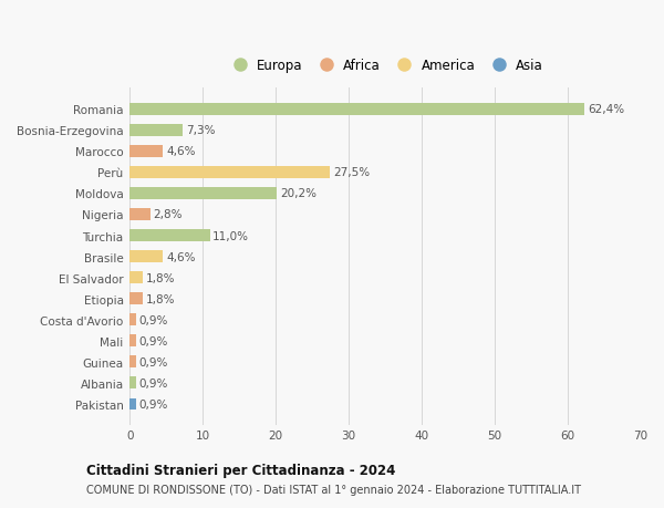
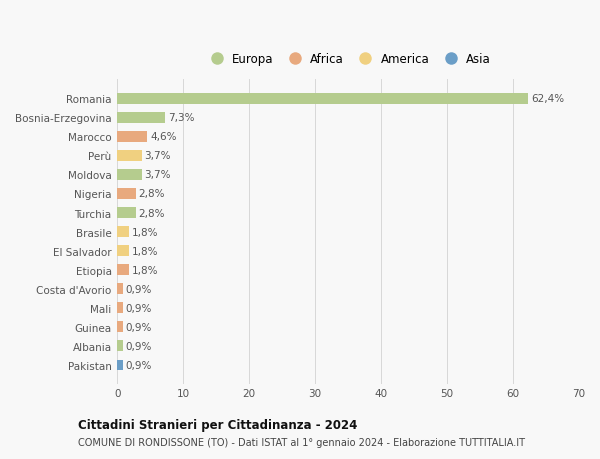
Perù: 27,5% -> 3,7%
Moldova: 20,2% -> 3,7%
Turchia: 11,0% -> 2,8%
Brasile: 4,6% -> 1,8%
